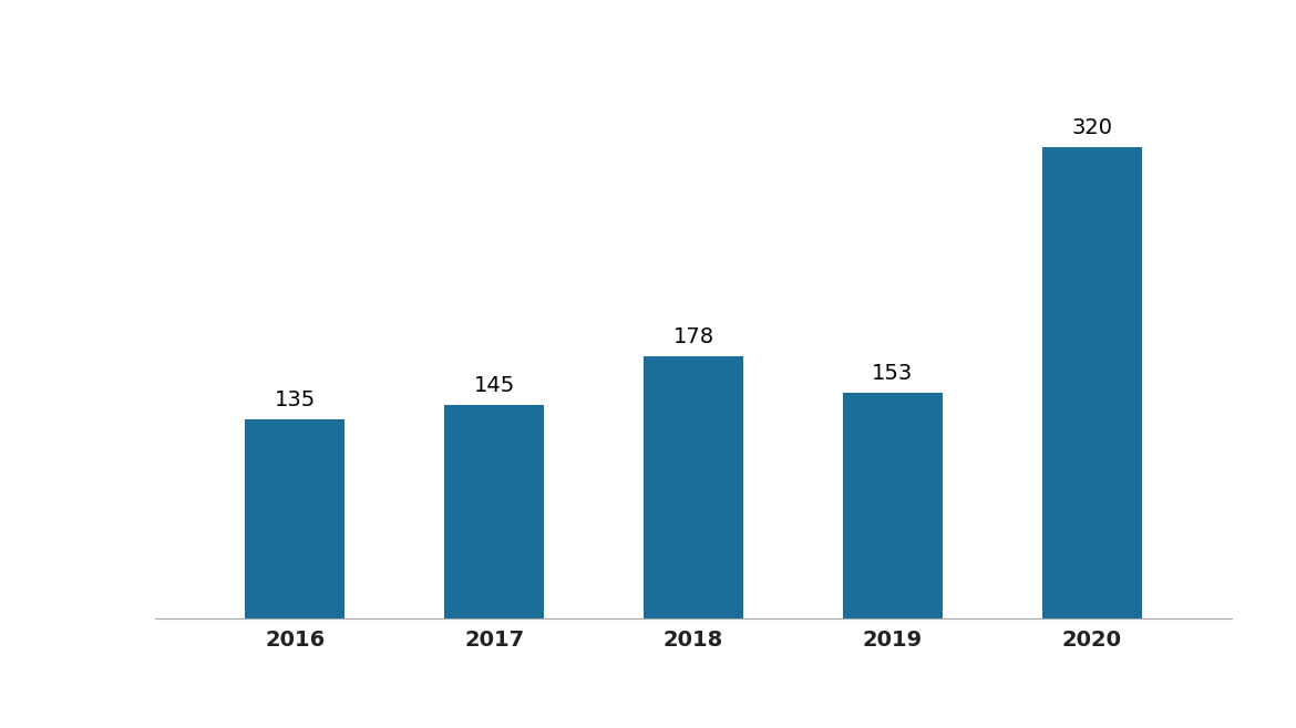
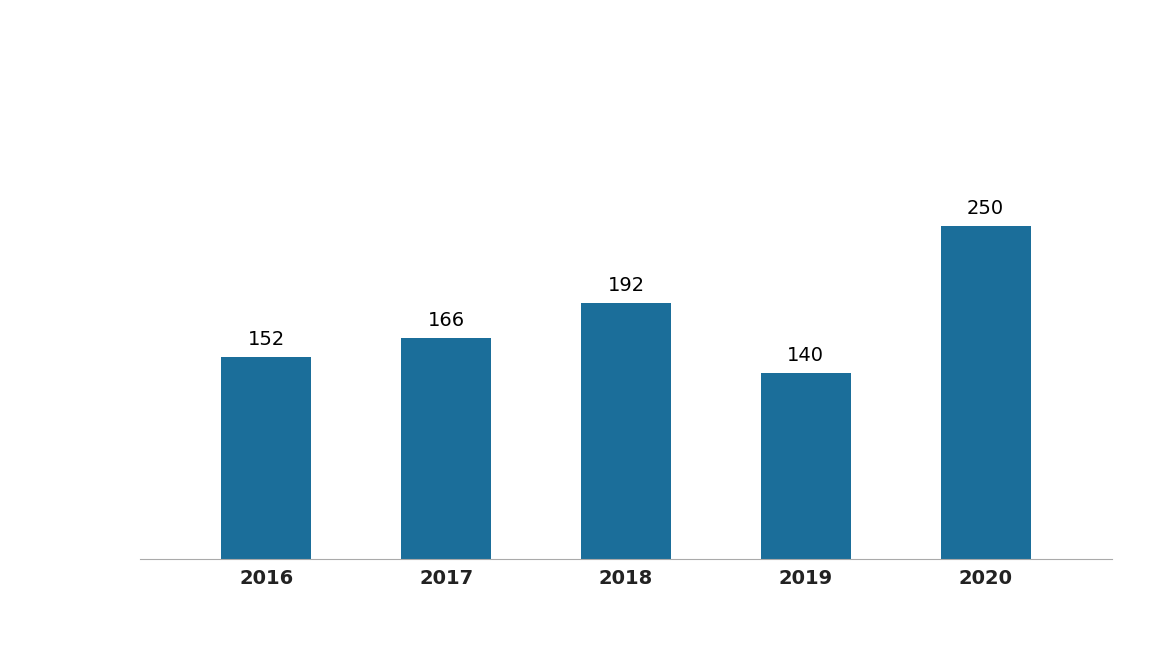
2016: 135 -> 152
2017: 145 -> 166
2018: 178 -> 192
2019: 153 -> 140
2020: 320 -> 250
